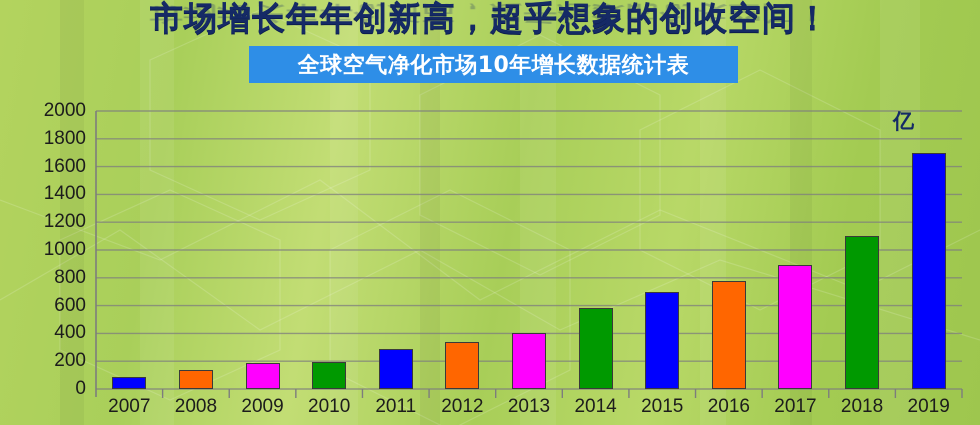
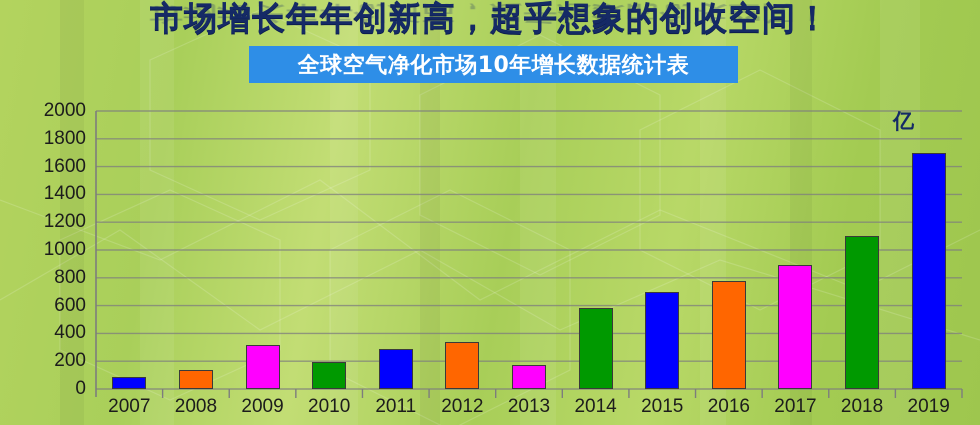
2009: 190 -> 320
2013: 400 -> 170
